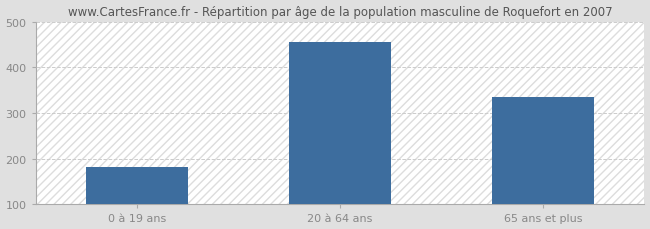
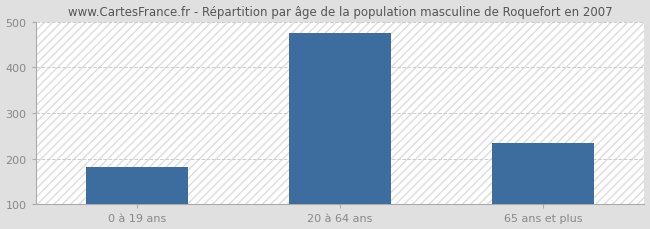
20 à 64 ans: 455 -> 474
65 ans et plus: 335 -> 234
